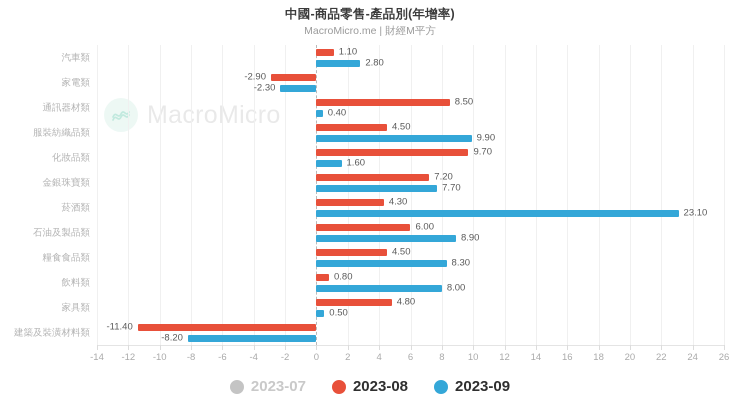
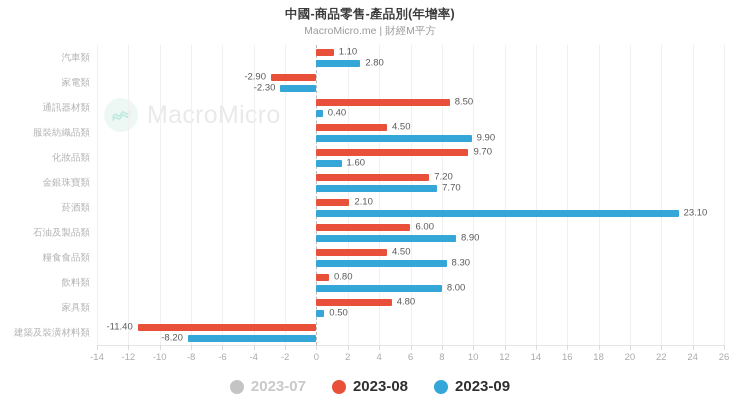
2023-08/菸酒類: 4.30 -> 2.10
